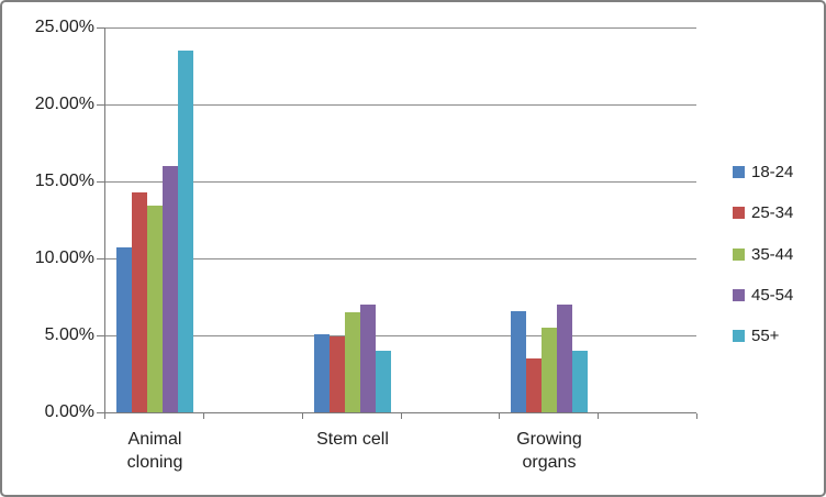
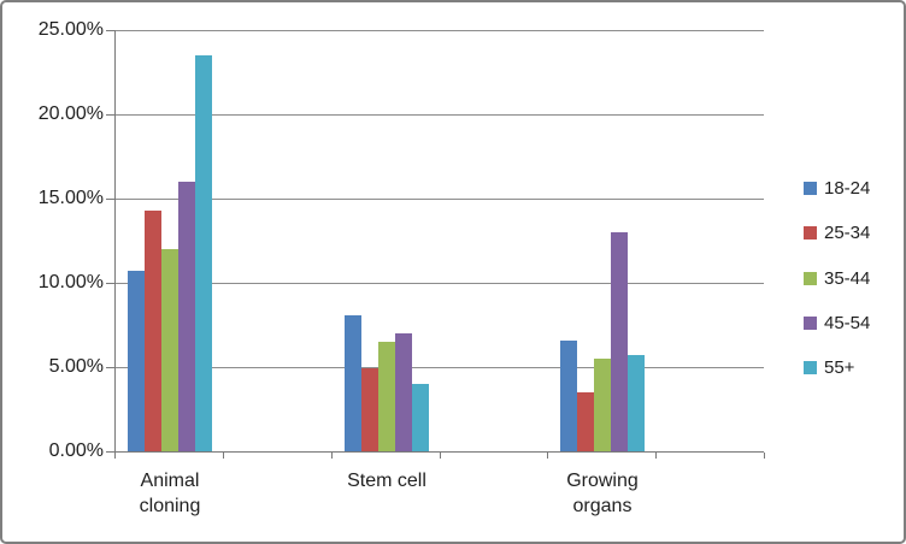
35-44/Animal cloning: 13.4% -> 12.0%
18-24/Stem cell: 5.1% -> 8.1%
45-54/Growing organs: 7% -> 13%
55+/Growing organs: 4.0% -> 5.7%
